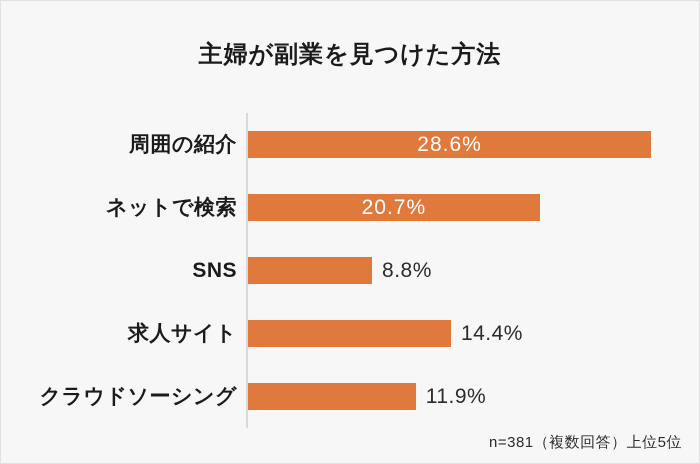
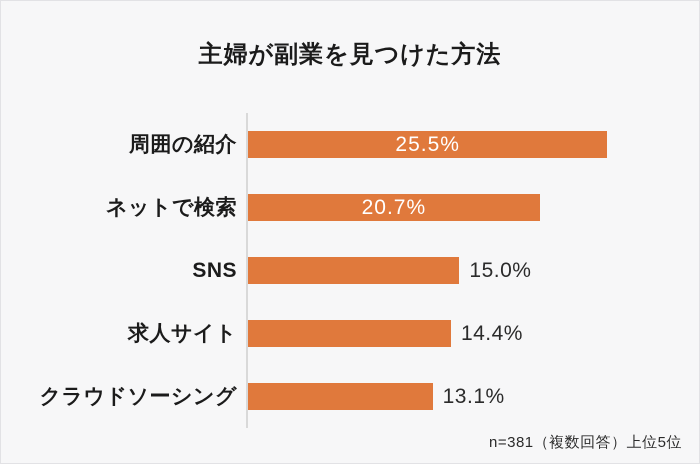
周囲の紹介: 28.6% -> 25.5%
SNS: 8.8% -> 15.0%
クラウドソーシング: 11.9% -> 13.1%
